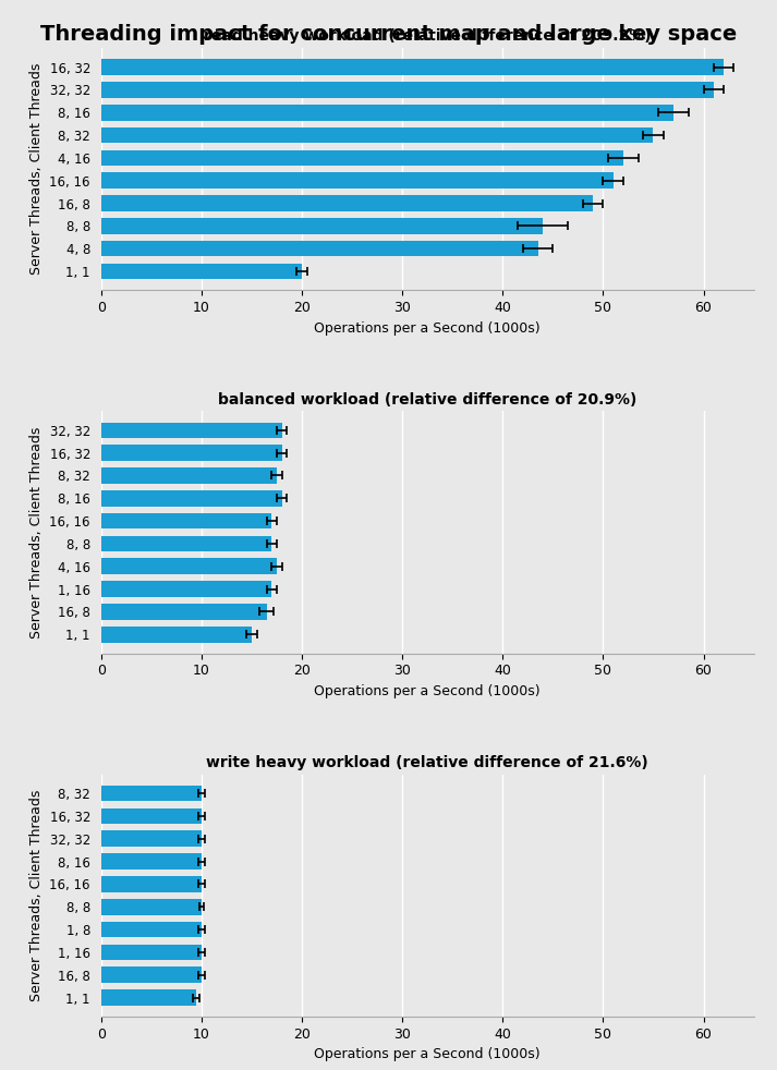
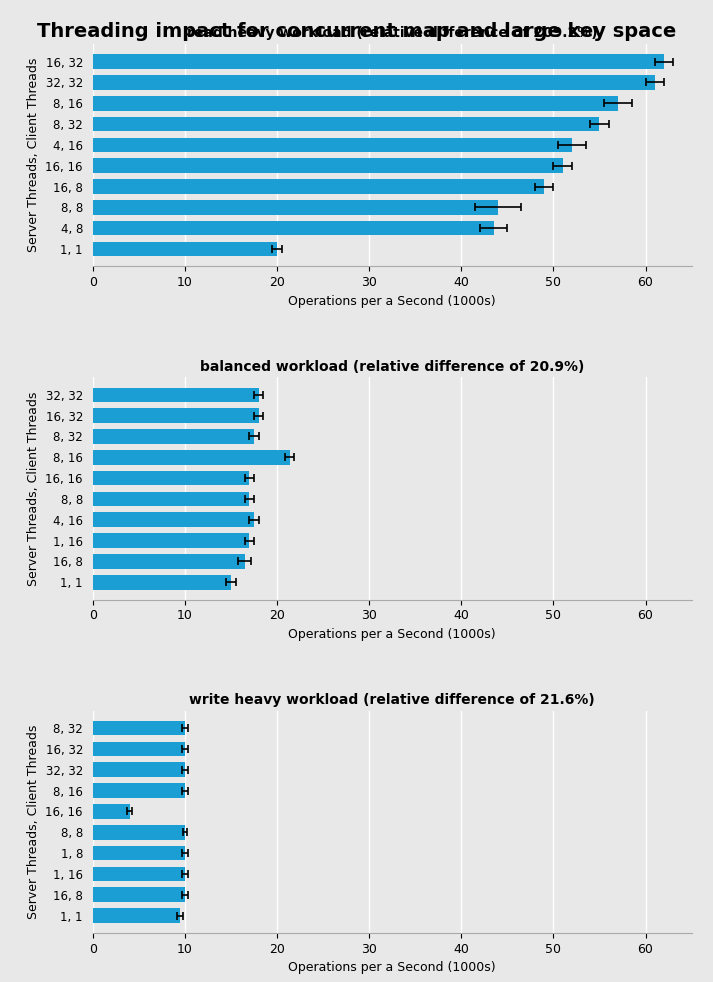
balanced workload (relative difference of 20.9%)/8, 16: 18.0 -> 21.4
write heavy workload (relative difference of 21.6%)/16, 16: 10.0 -> 4.0
